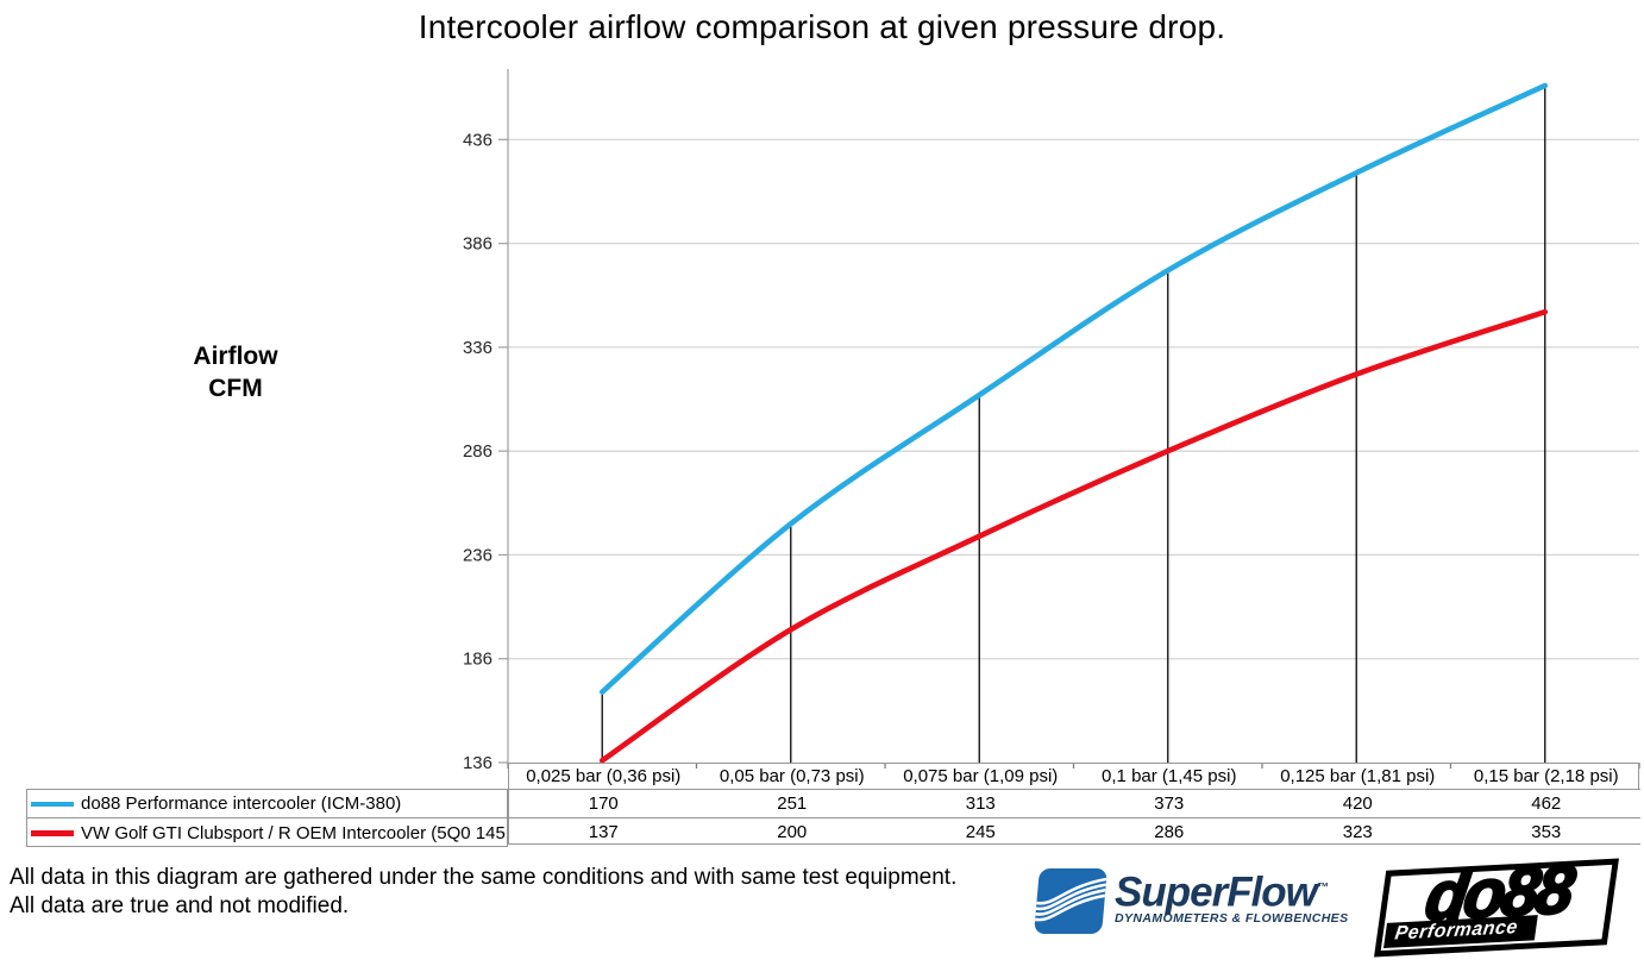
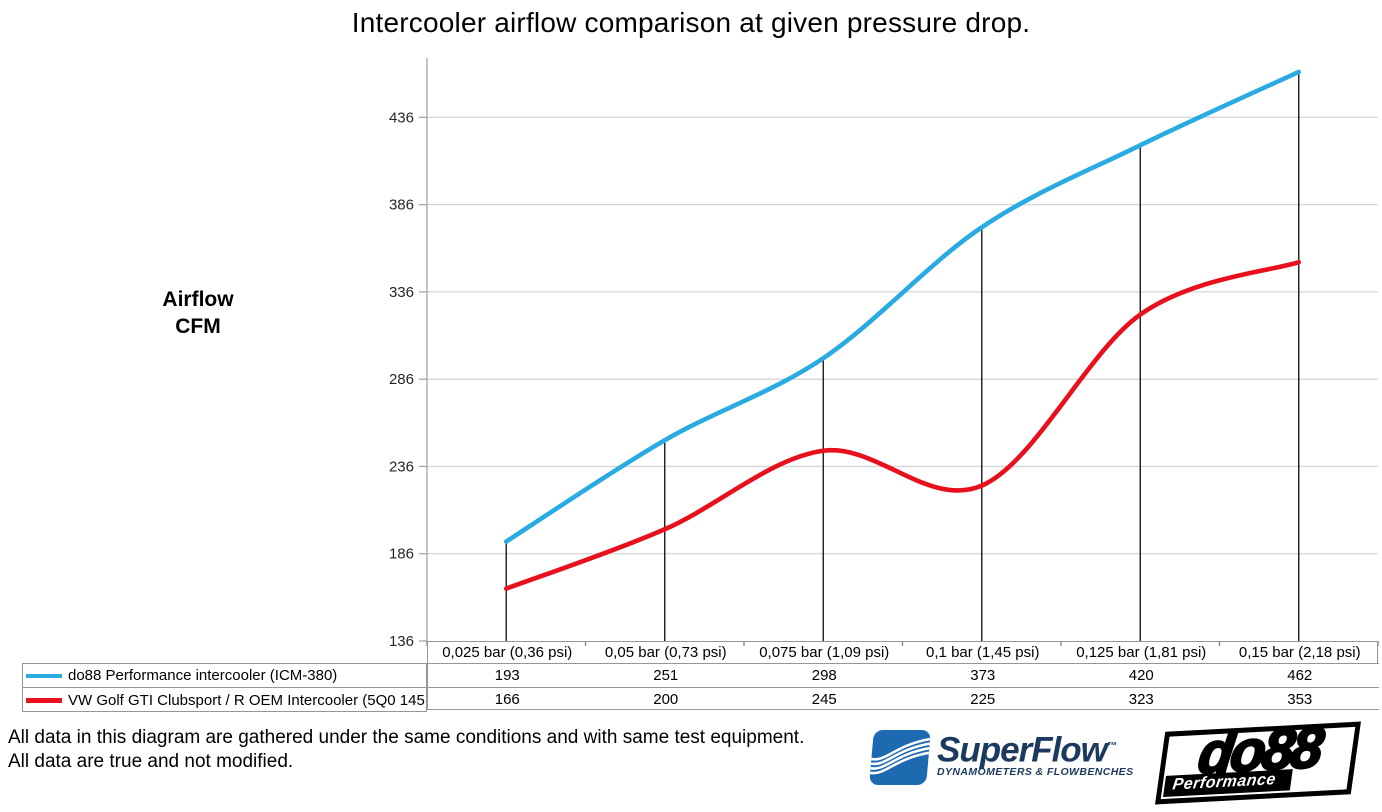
do88 Performance intercooler (ICM-380)/0,025 bar (0,36 psi): 170 -> 193
VW Golf GTI Clubsport / R OEM Intercooler (5Q0 145 803 AE)/0,025 bar (0,36 psi): 137 -> 166
do88 Performance intercooler (ICM-380)/0,075 bar (1,09 psi): 313 -> 298
VW Golf GTI Clubsport / R OEM Intercooler (5Q0 145 803 AE)/0,1 bar (1,45 psi): 286 -> 225
